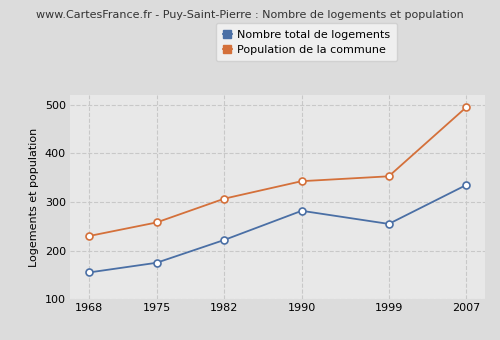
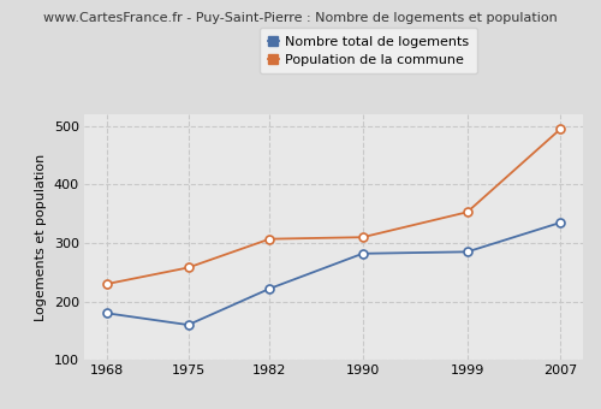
Nombre total de logements/1968: 155 -> 180
Nombre total de logements/1975: 175 -> 160
Population de la commune/1990: 343 -> 310
Nombre total de logements/1999: 255 -> 285
